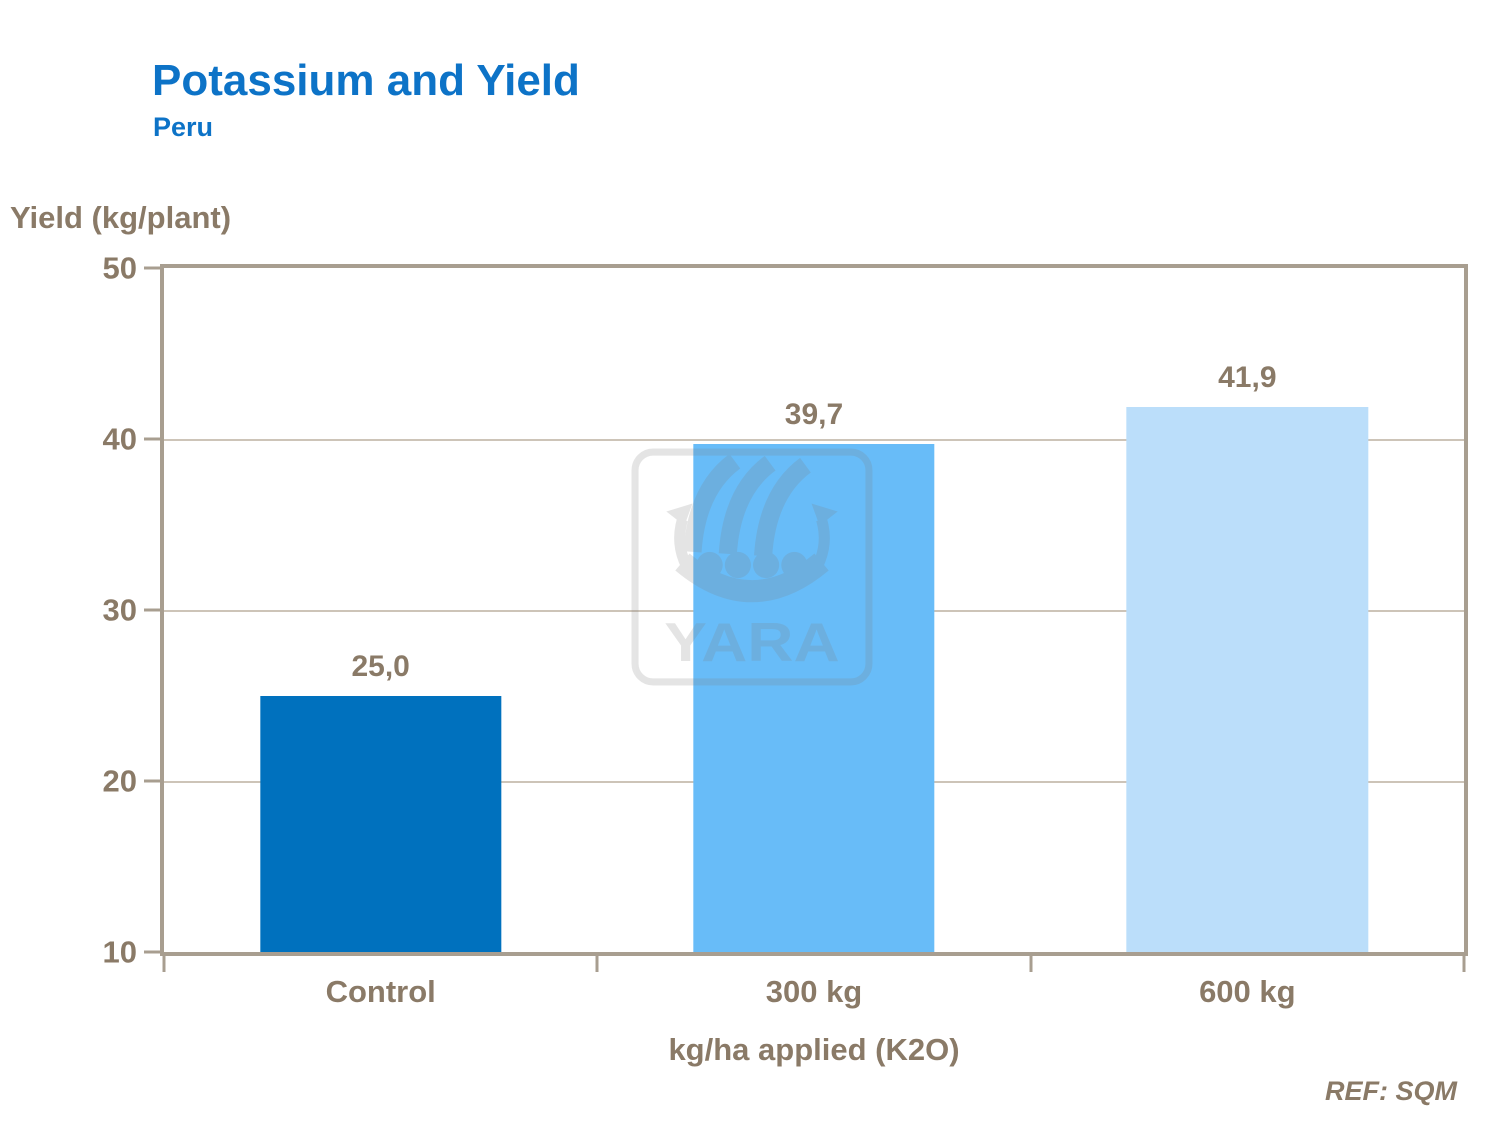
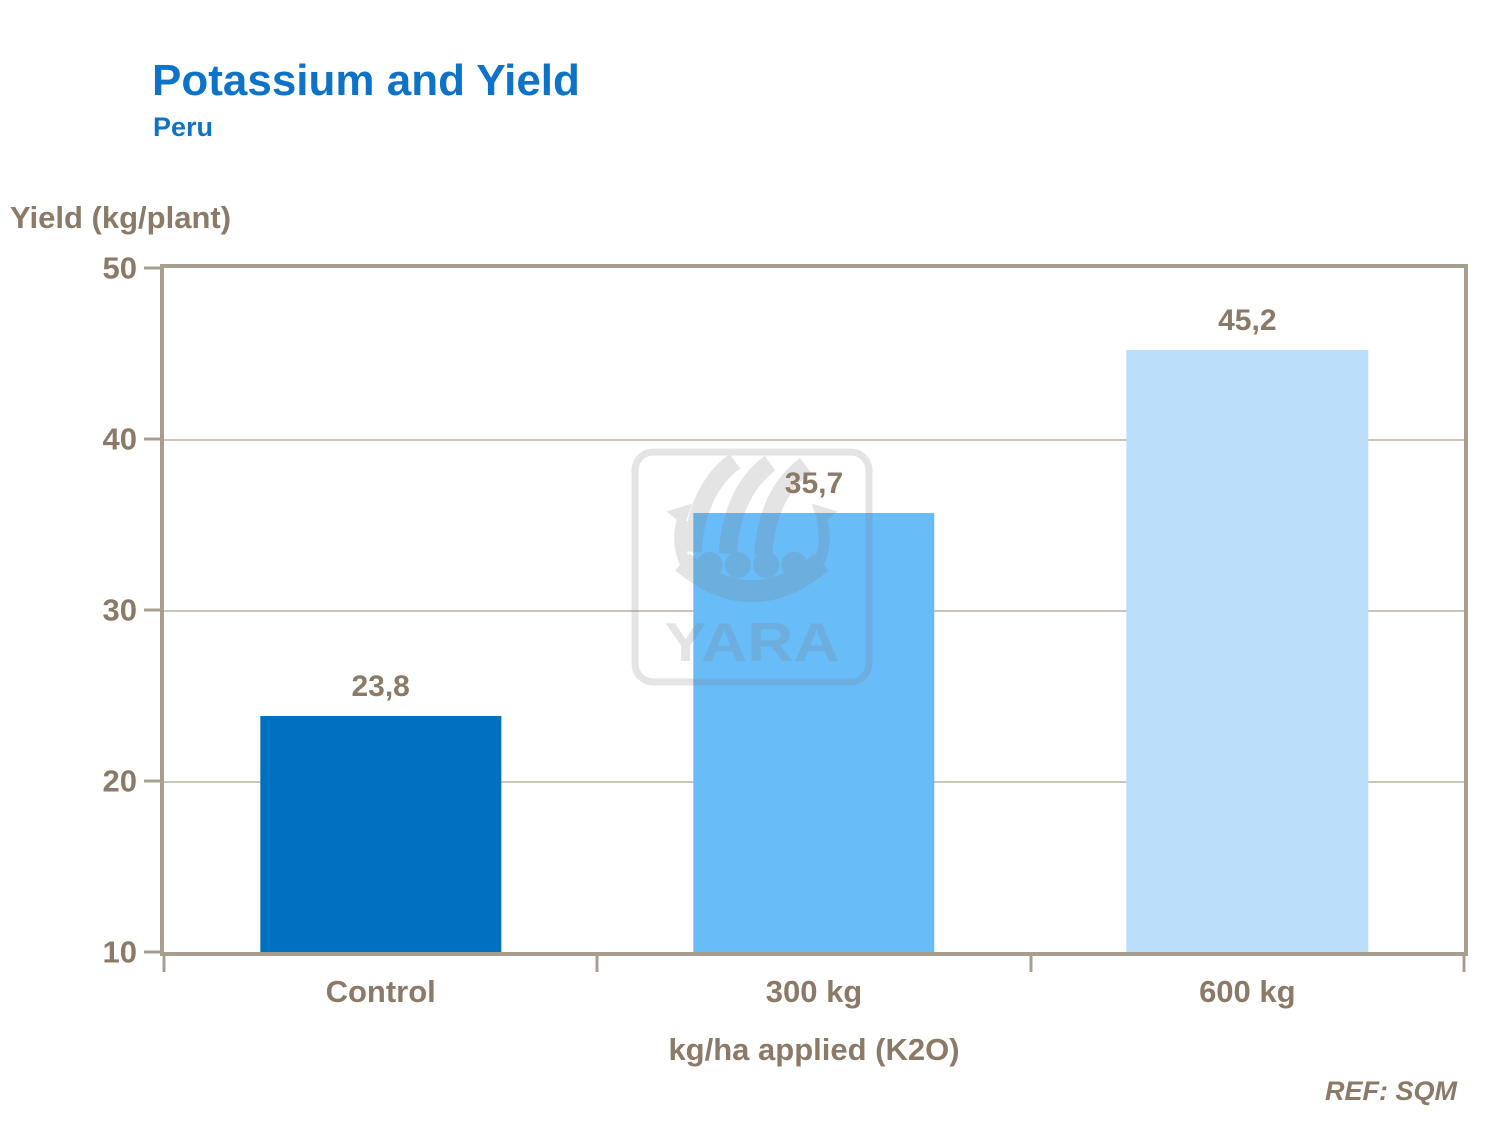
Control: 25,0 -> 23,8
300 kg: 39,7 -> 35,7
600 kg: 41,9 -> 45,2
